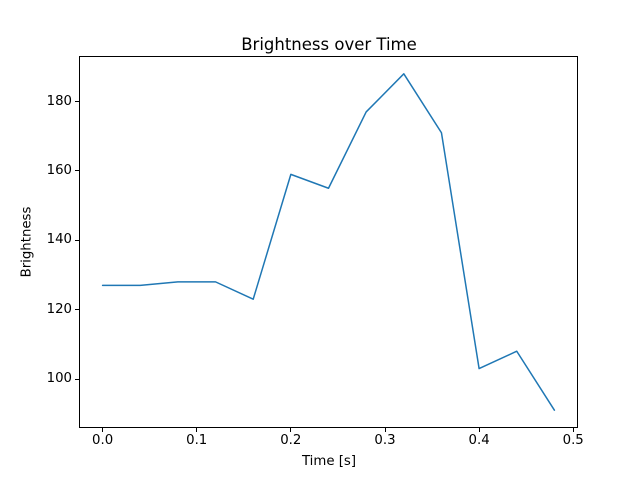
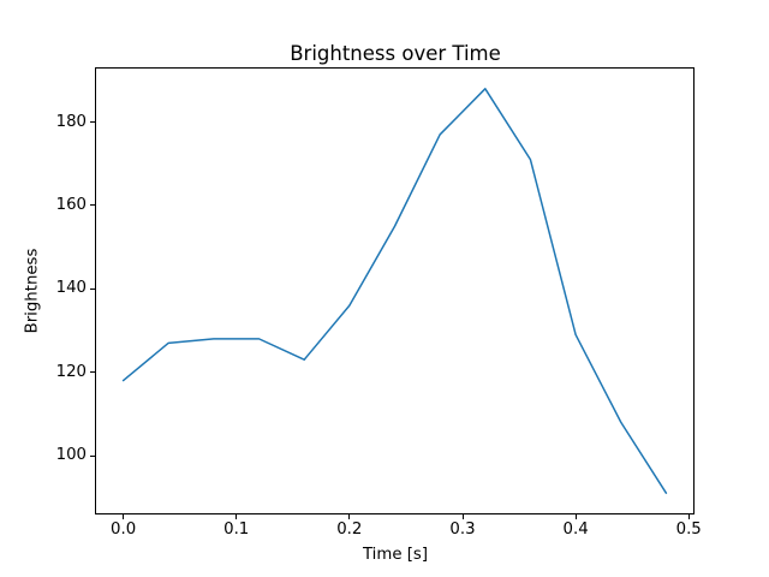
0.0: 127 -> 118
0.2: 159 -> 136
0.4: 103 -> 129
